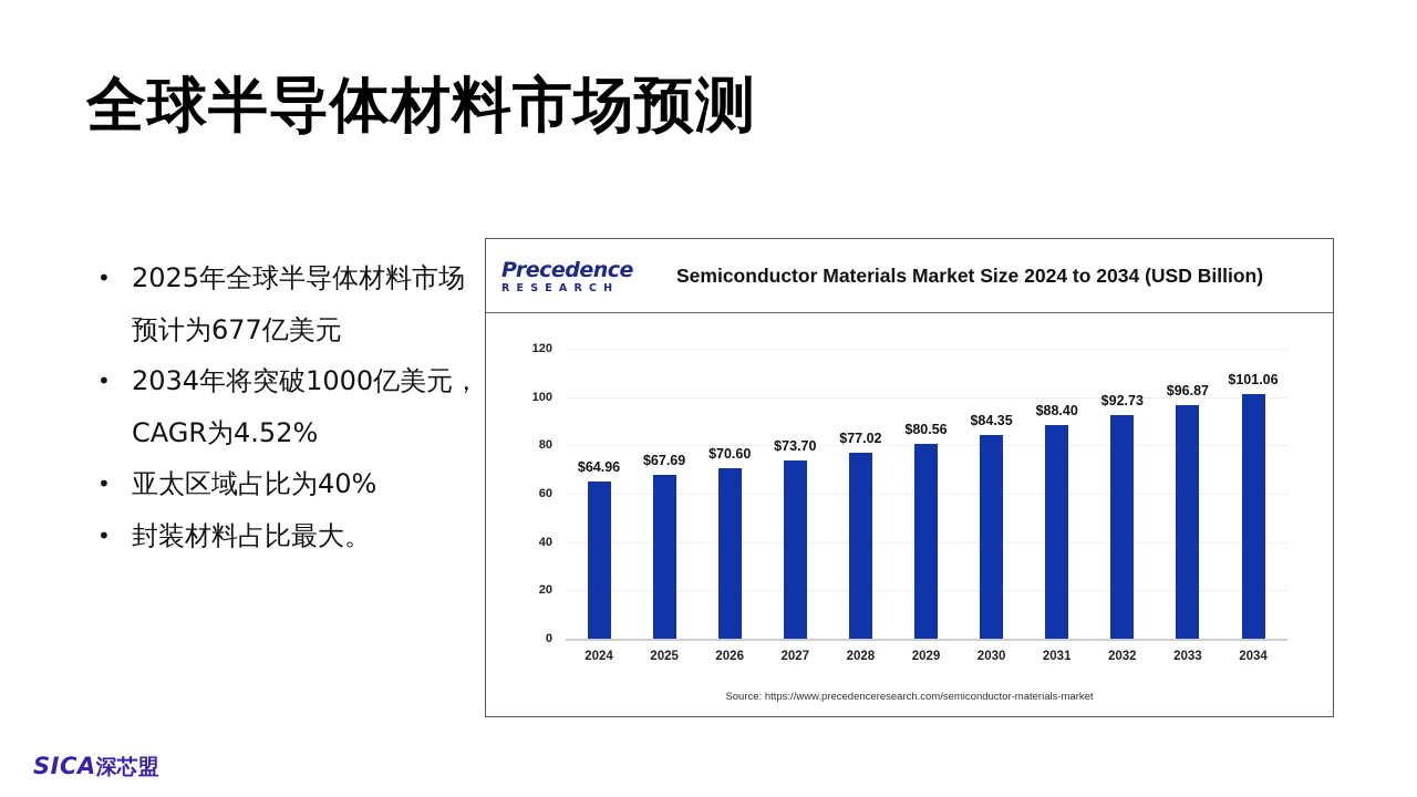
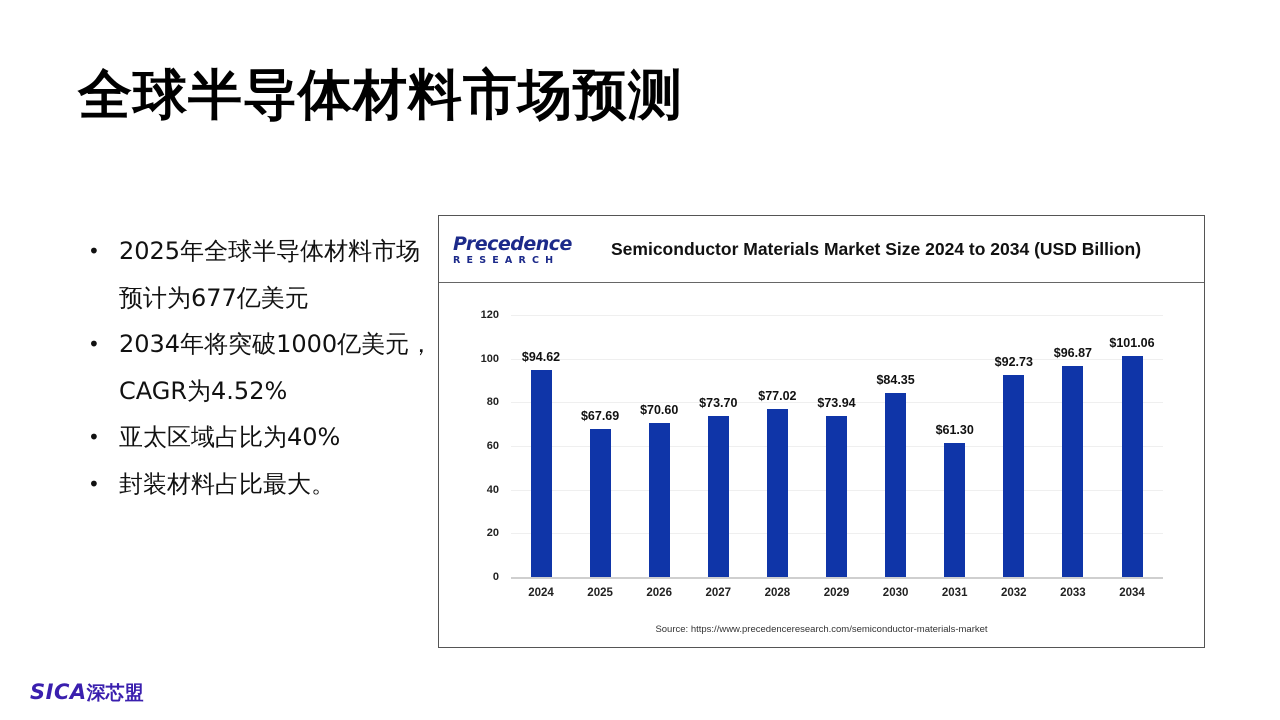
2024: $64.96 -> $94.62
2029: $80.56 -> $73.94
2031: $88.40 -> $61.30
